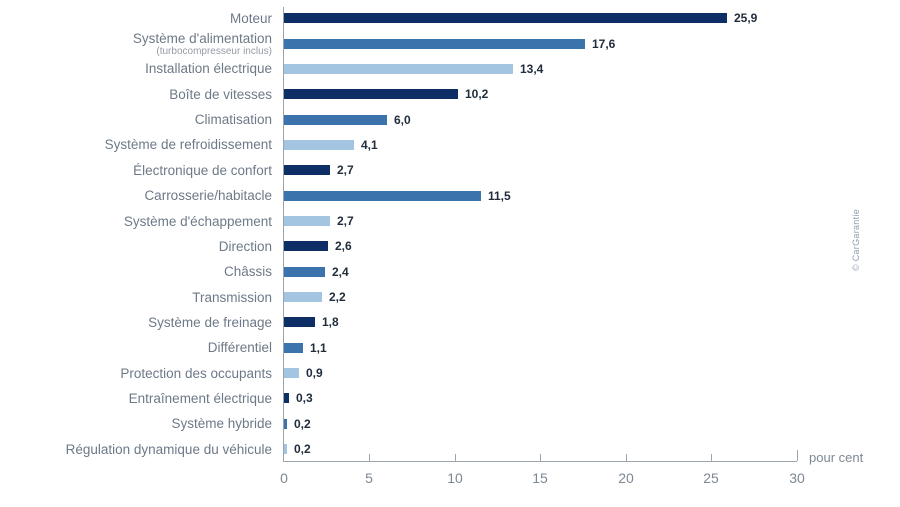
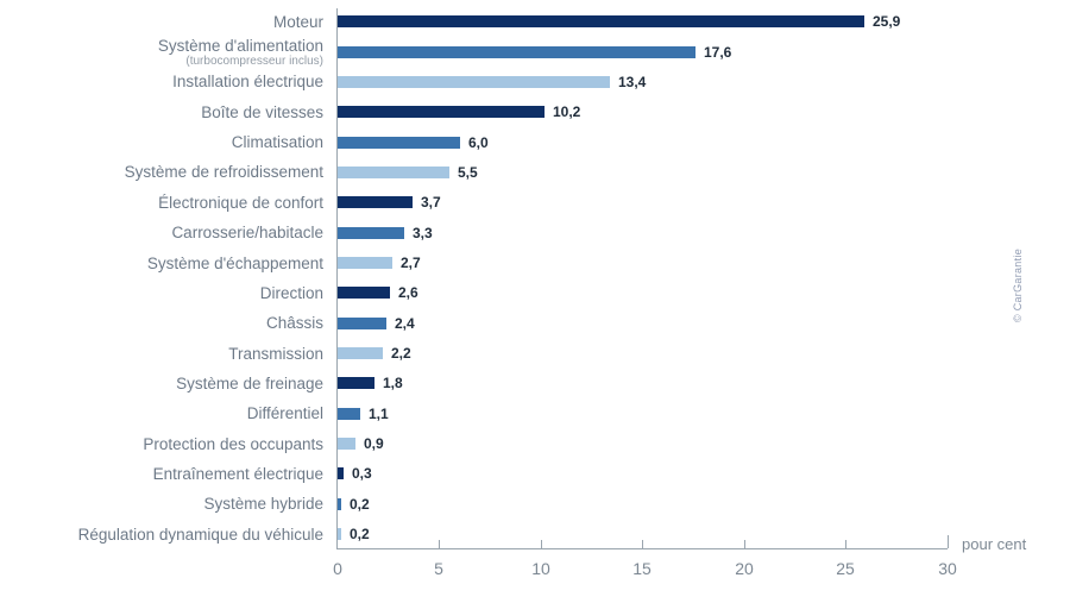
Système de refroidissement: 4,1 -> 5,5
Électronique de confort: 2,7 -> 3,7
Carrosserie/habitacle: 11,5 -> 3,3
